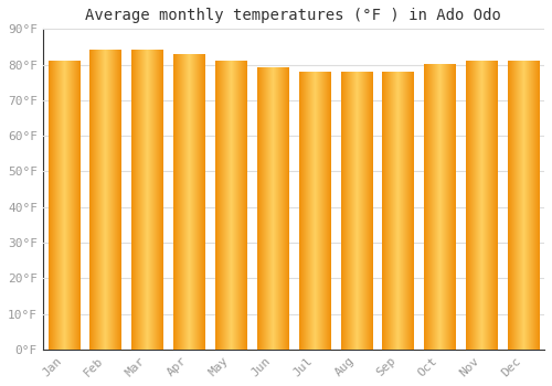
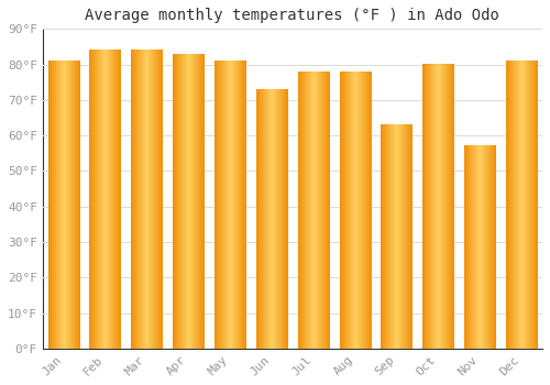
Jun: 79°F -> 73°F
Sep: 78°F -> 63°F
Nov: 81°F -> 57°F
